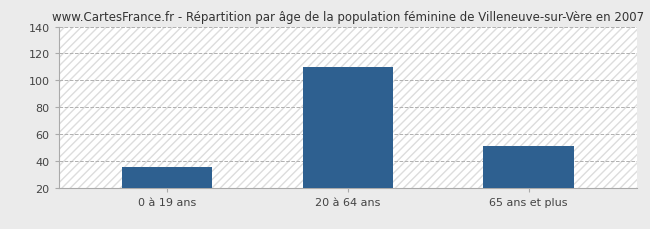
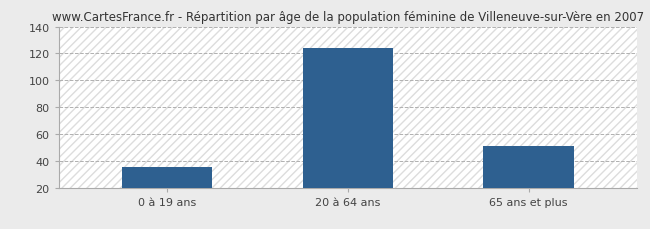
20 à 64 ans: 110 -> 124
